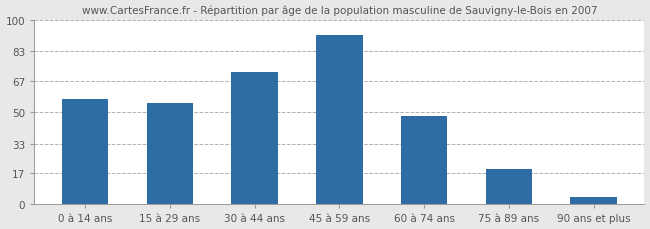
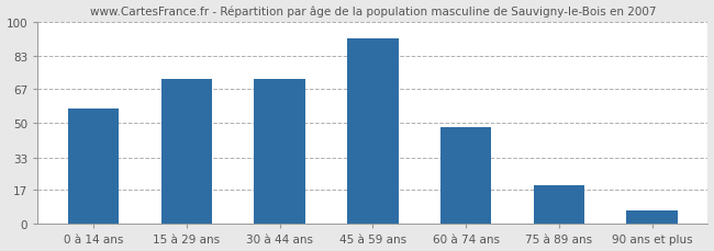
15 à 29 ans: 55 -> 72
90 ans et plus: 4 -> 7
